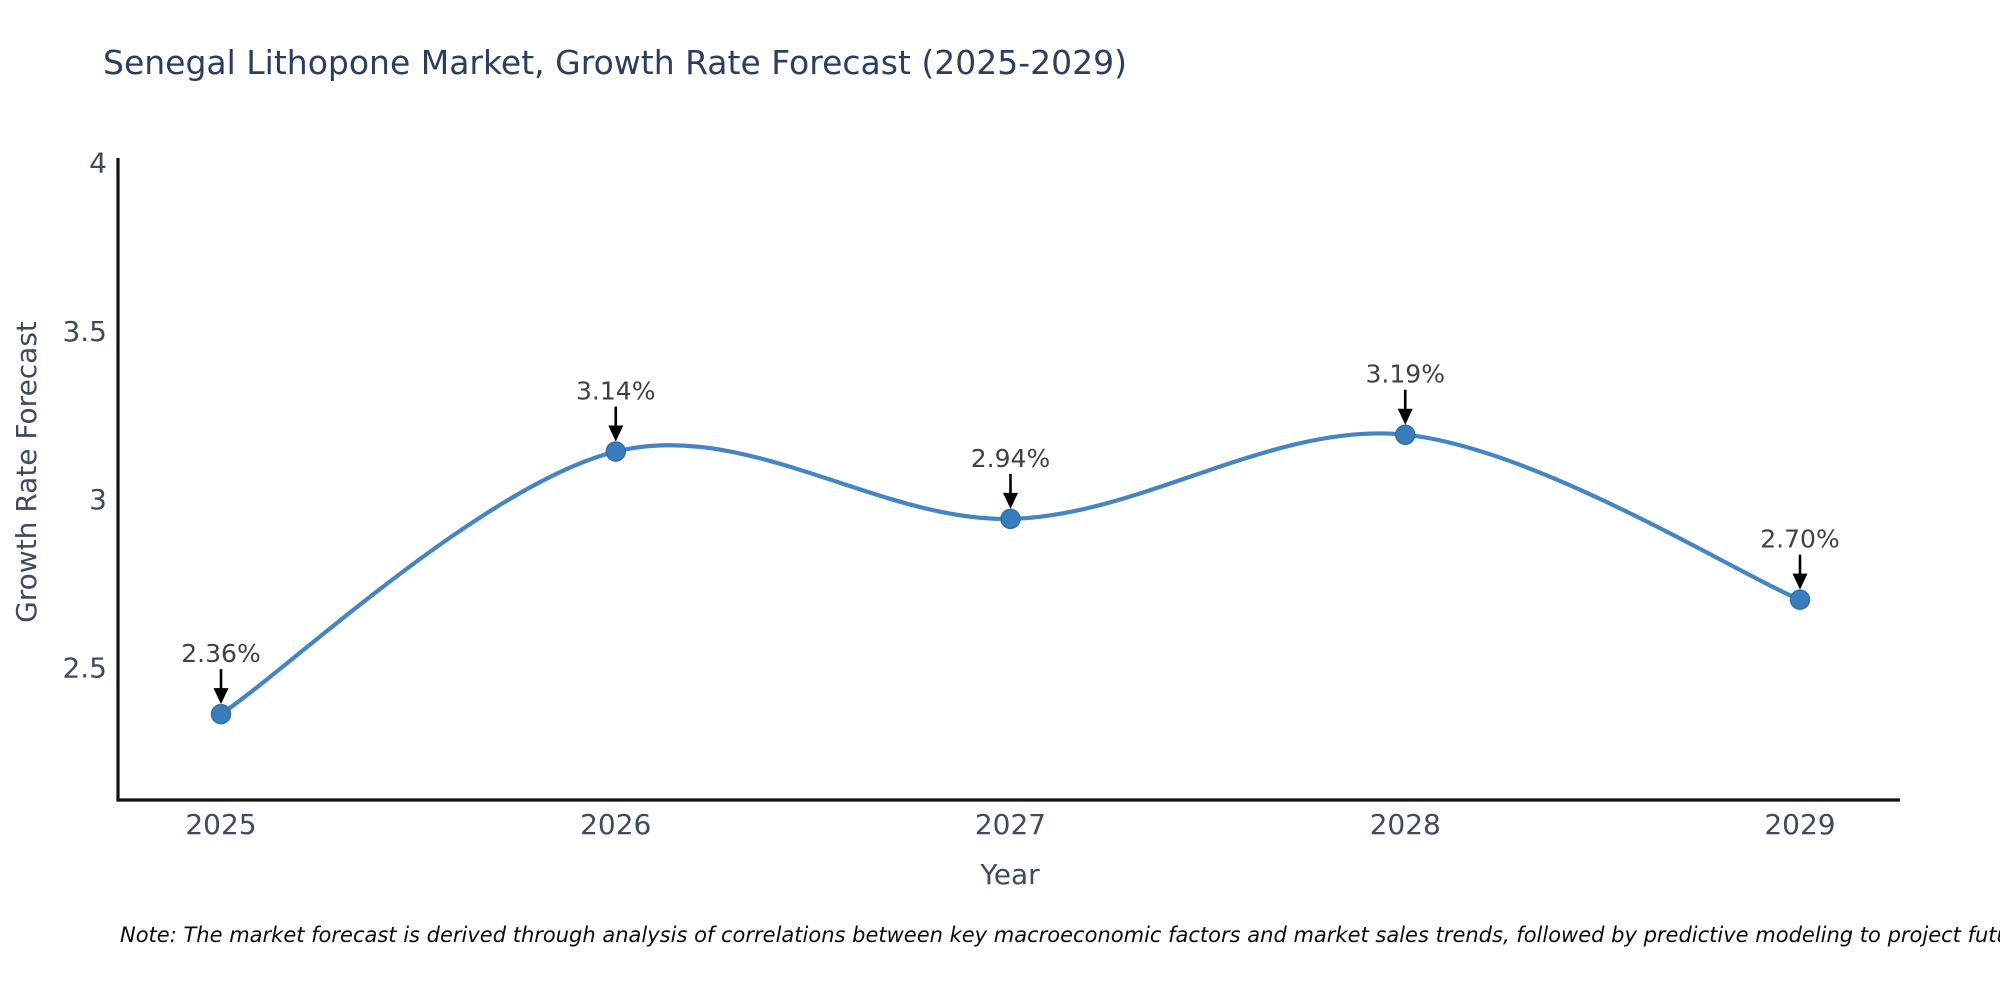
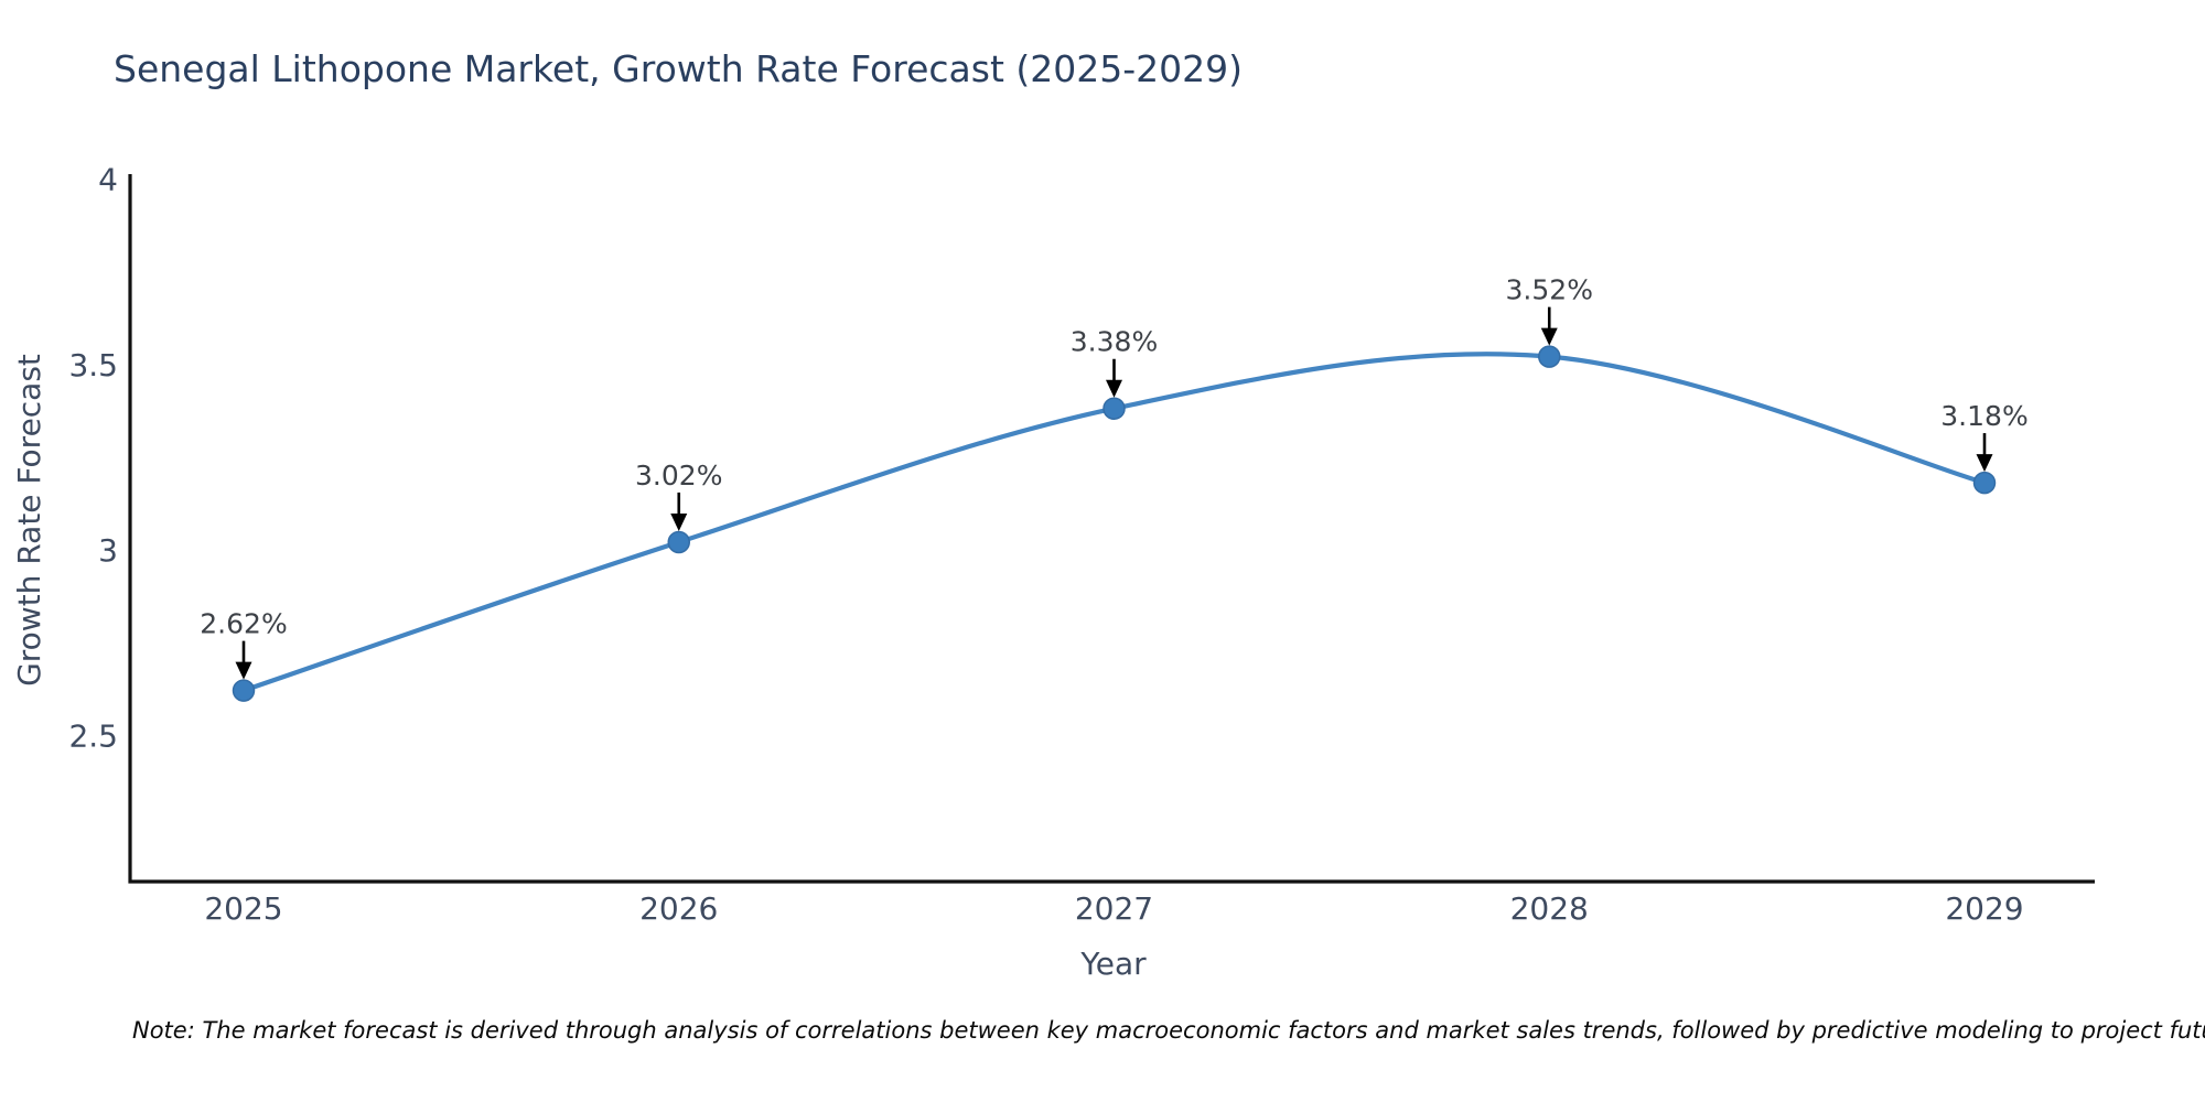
2025: 2.36% -> 2.62%
2026: 3.14% -> 3.02%
2027: 2.94% -> 3.38%
2028: 3.19% -> 3.52%
2029: 2.70% -> 3.18%
